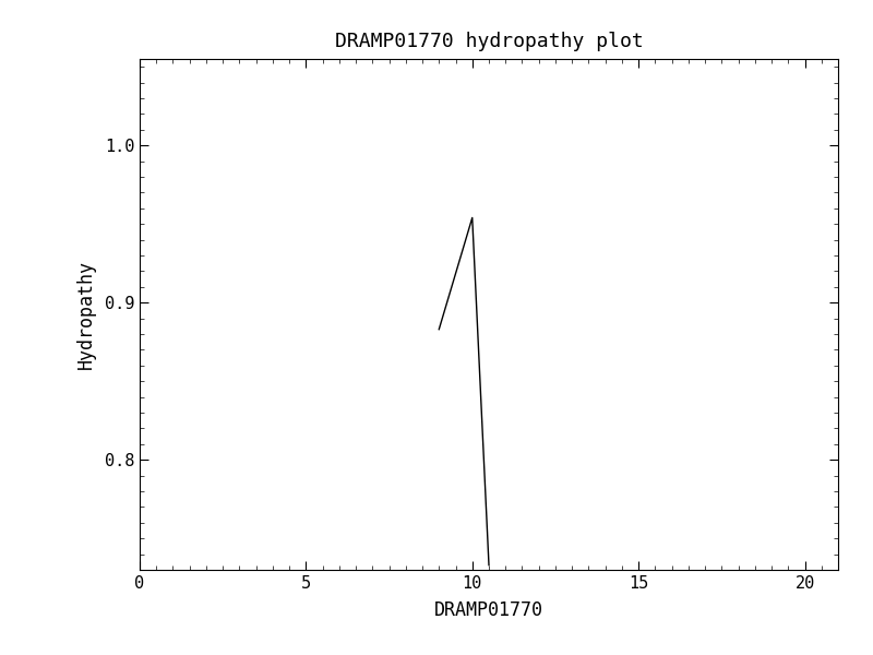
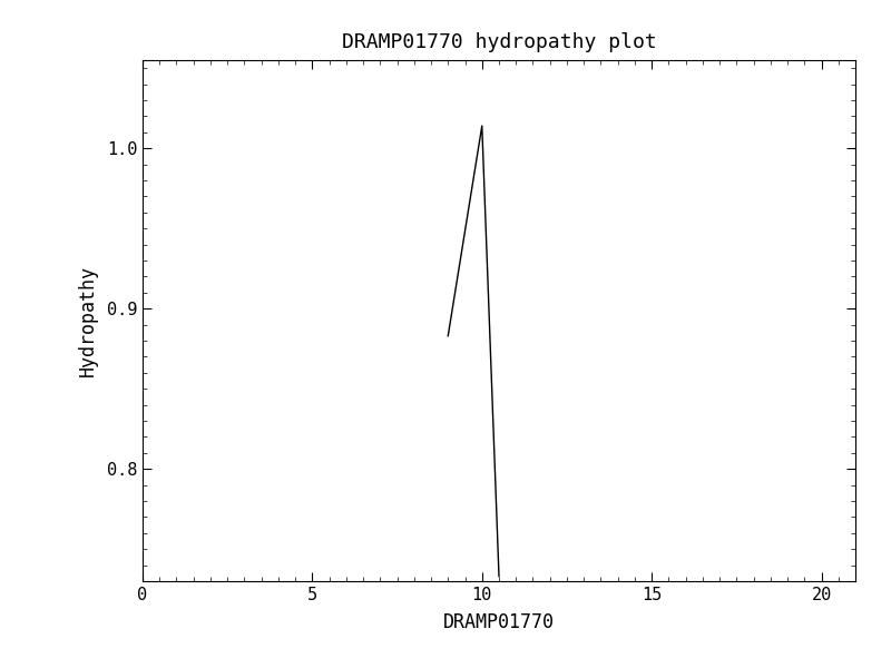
10: 0.954 -> 1.014
